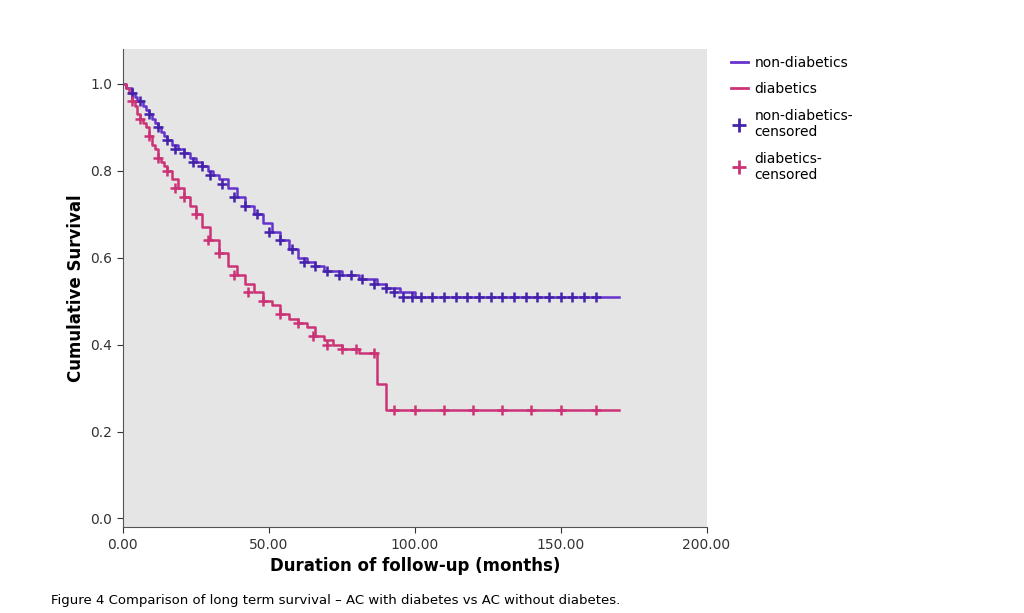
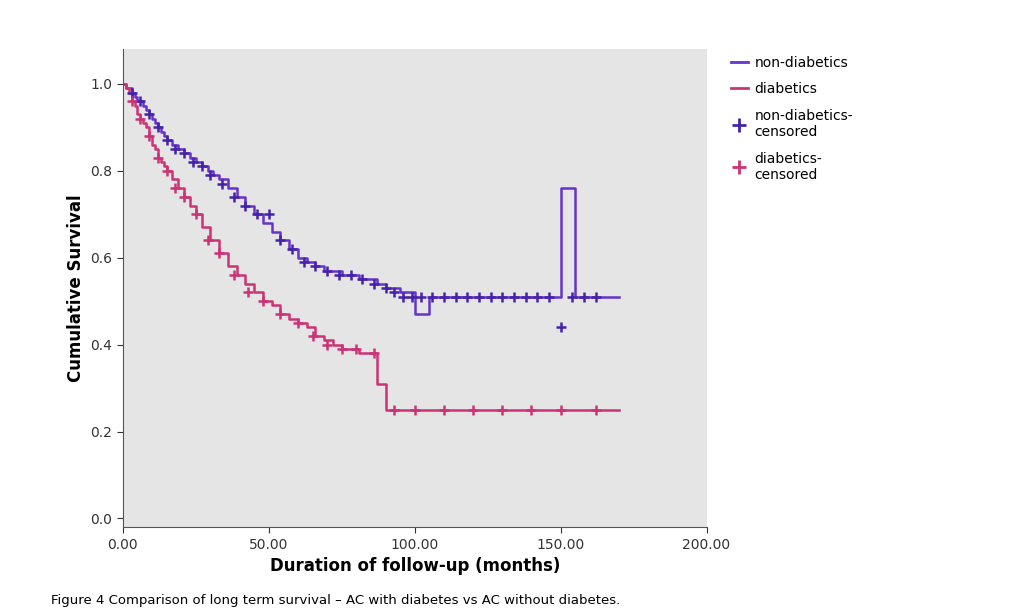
non-diabetics- censored/50.00: 0.66 -> 0.70
non-diabetics/100.00: 0.51 -> 0.47
non-diabetics/150.00: 0.51 -> 0.76
non-diabetics- censored/150.00: 0.51 -> 0.44
